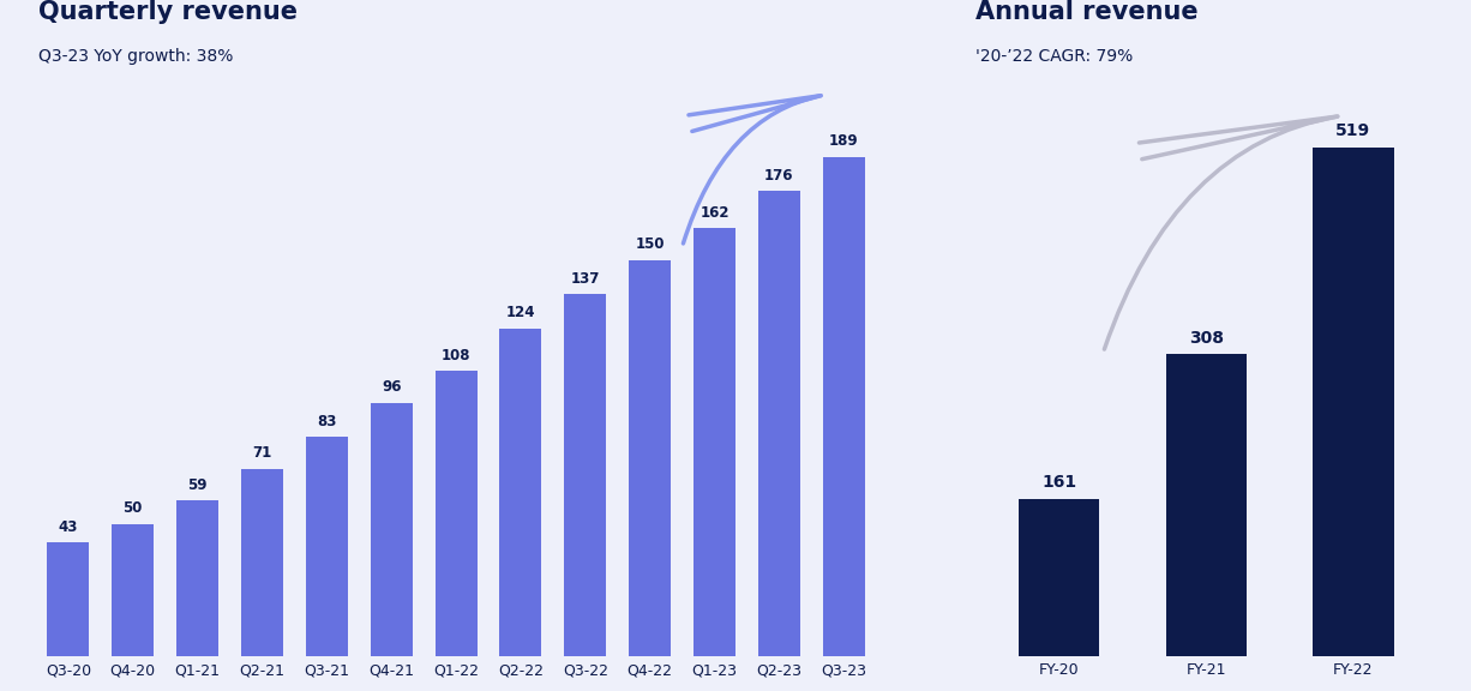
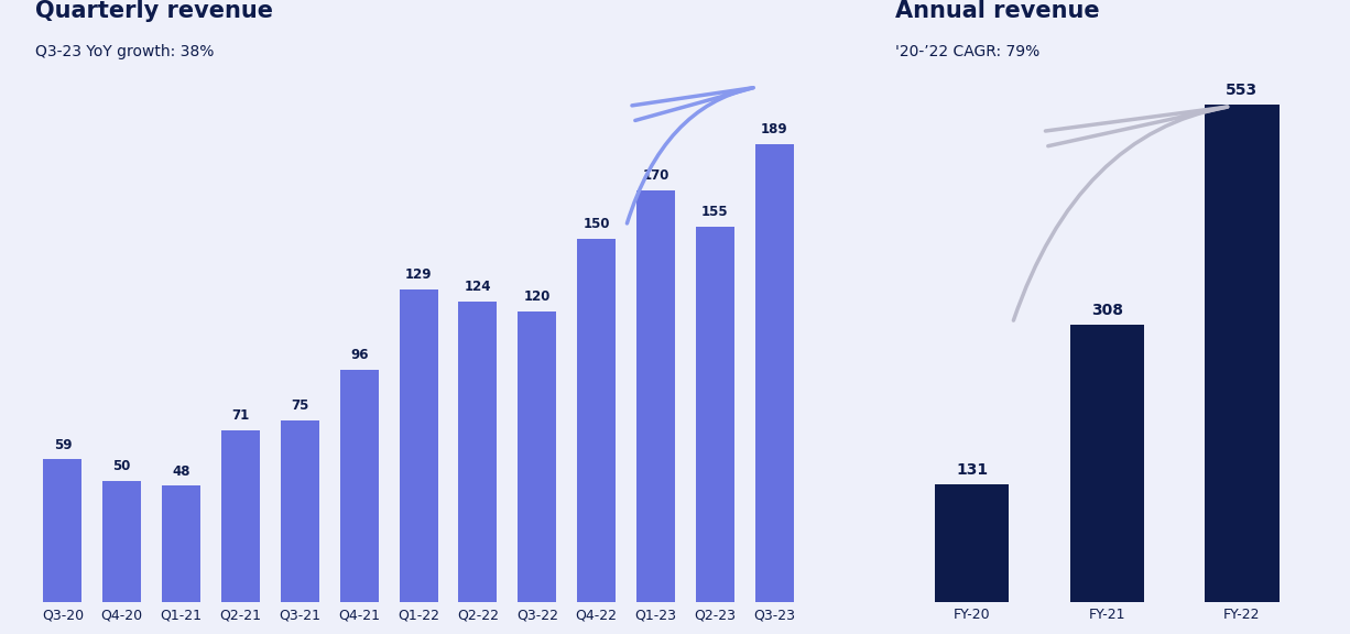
Q3-20: 43 -> 59
Q1-21: 59 -> 48
Q3-21: 83 -> 75
Q1-22: 108 -> 129
Q3-22: 137 -> 120
Q1-23: 162 -> 170
Q2-23: 176 -> 155
FY-20: 161 -> 131
FY-22: 519 -> 553
